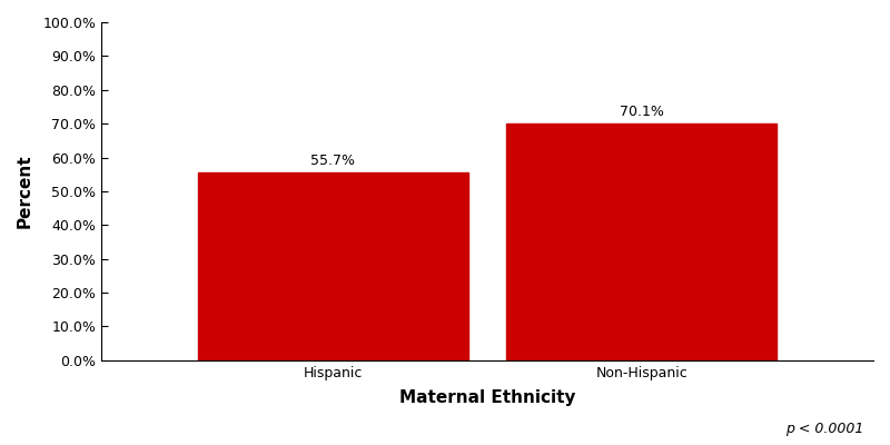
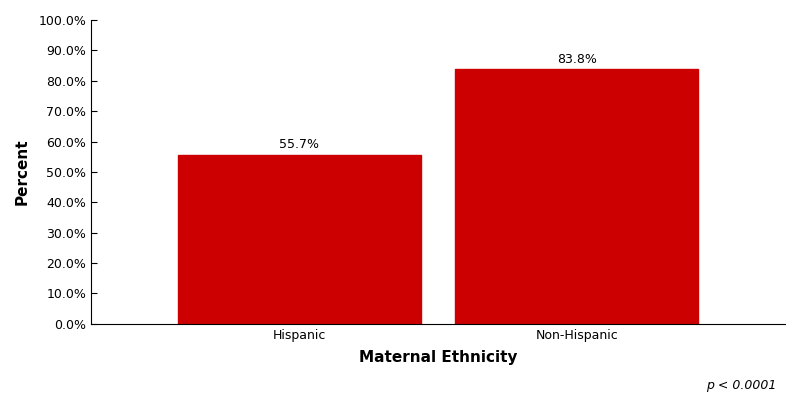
Non-Hispanic: 70.1% -> 83.8%
